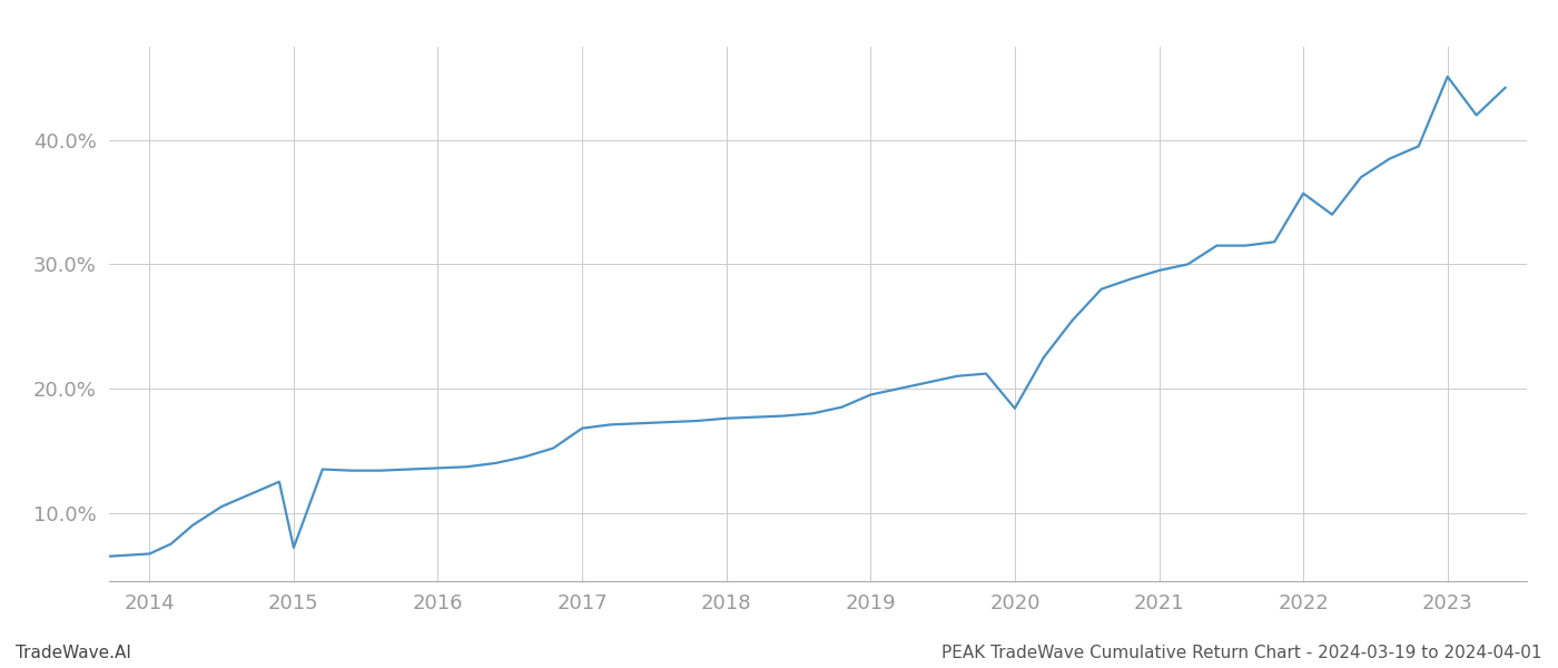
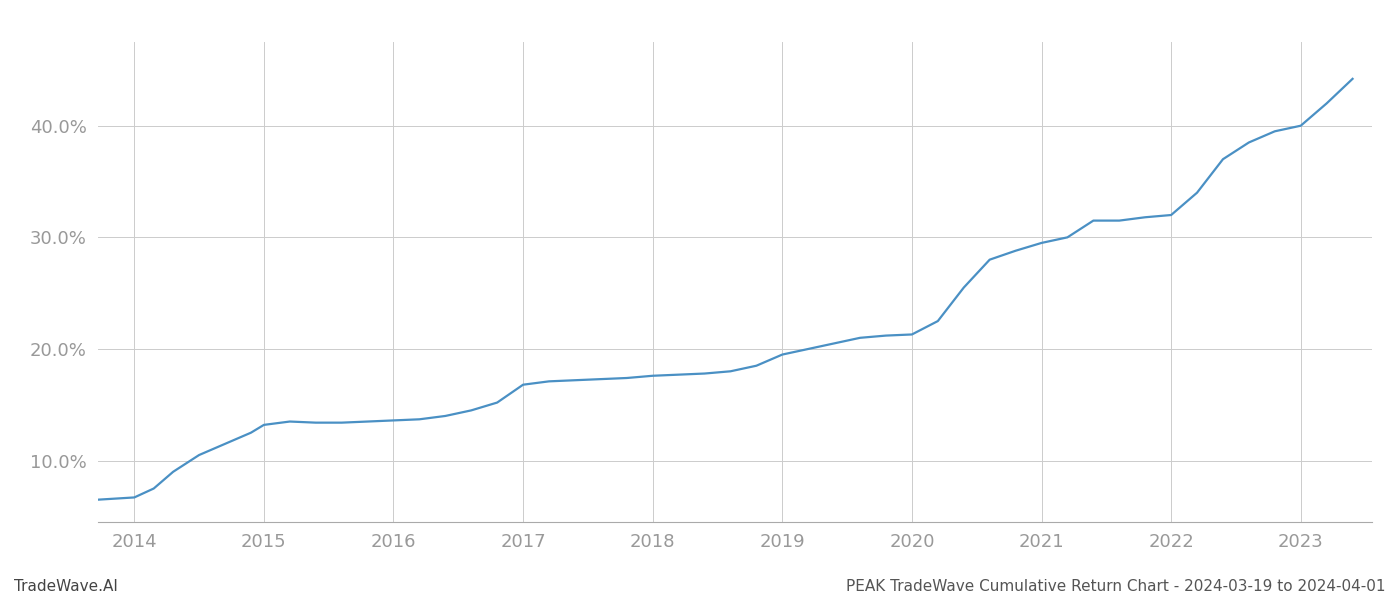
2015: 7.2% -> 13.2%
2020: 18.4% -> 21.3%
2022: 35.7% -> 32.0%
2023: 45.1% -> 40.0%
